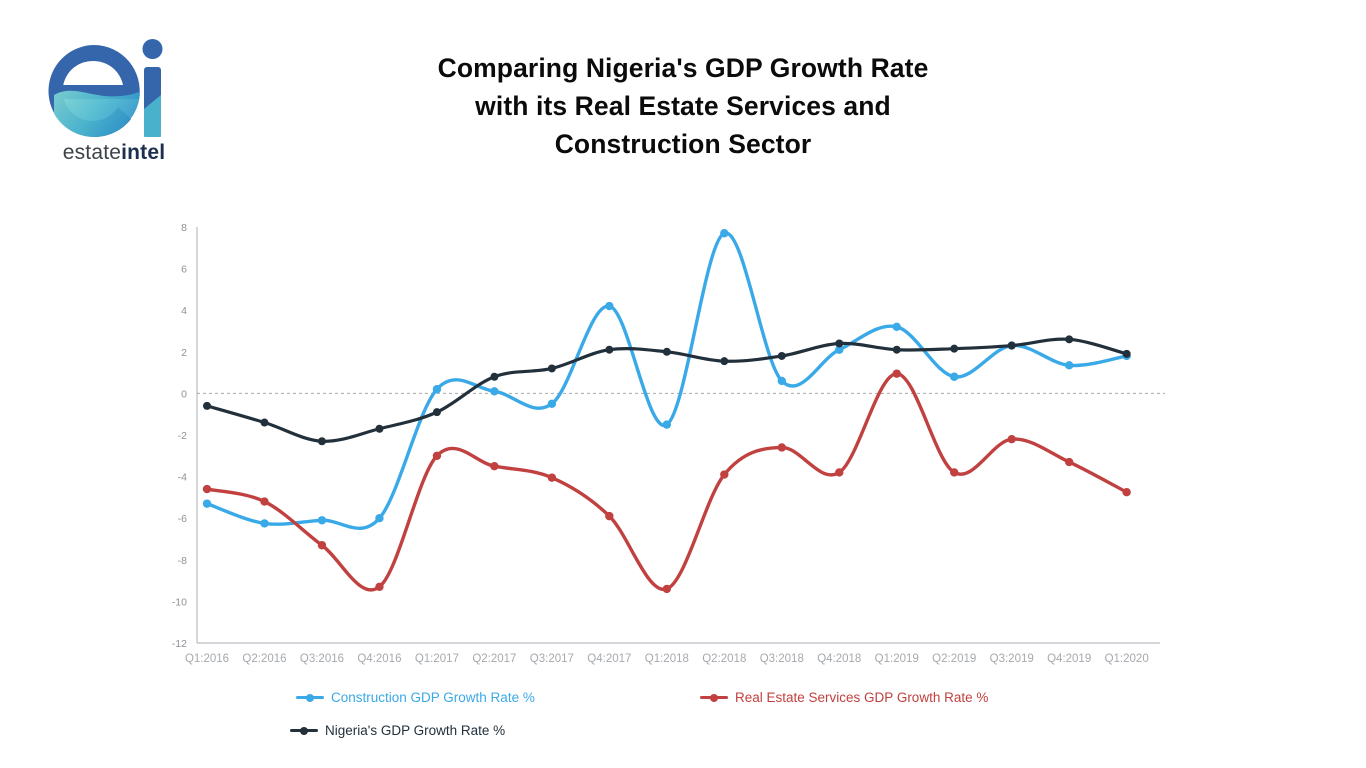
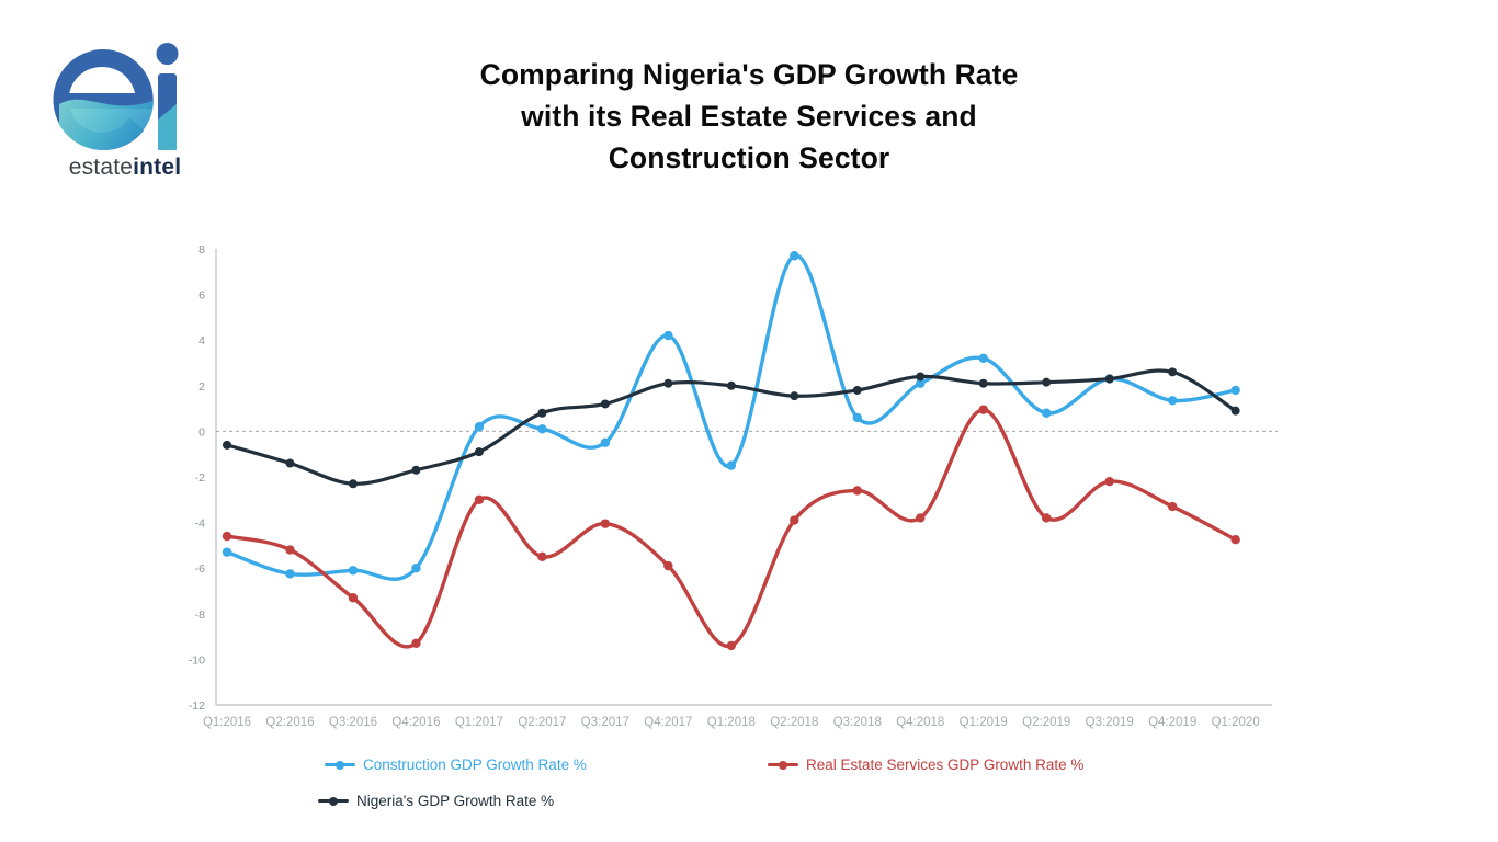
Real Estate Services GDP Growth Rate %/Q2:2017: -3.5 -> -5.5
Nigeria's GDP Growth Rate %/Q1:2020: 1.9 -> 0.9
